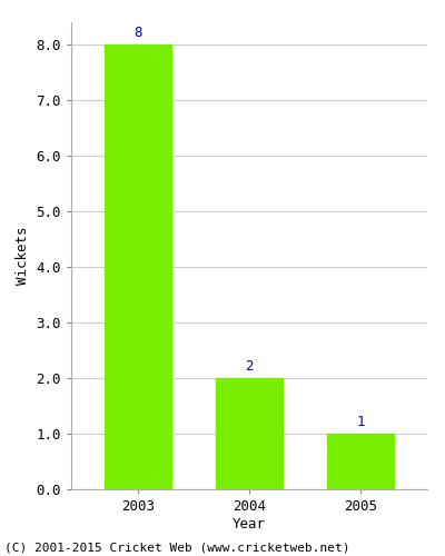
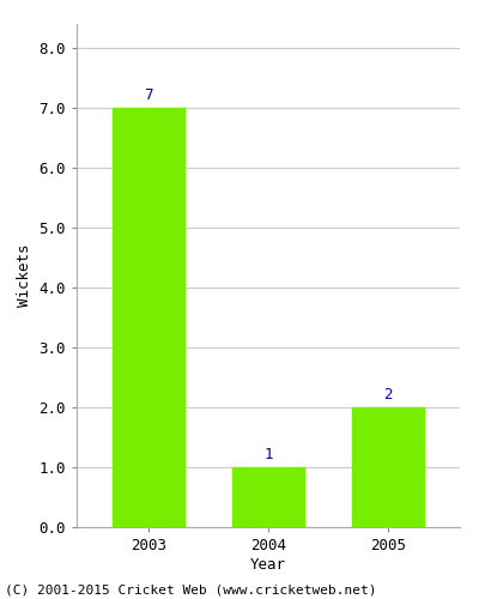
2003: 8 -> 7
2004: 2 -> 1
2005: 1 -> 2
